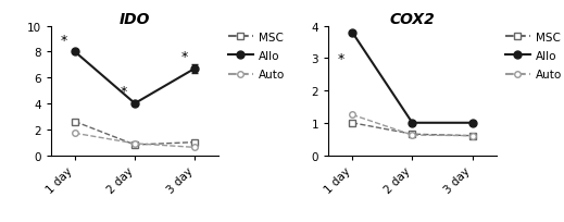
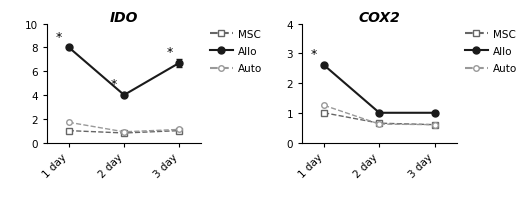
IDO/MSC/1 day: 2.6 -> 1.0
IDO/Auto/3 day: 0.6 -> 1.1
COX2/Allo/1 day: 3.8 -> 2.6
